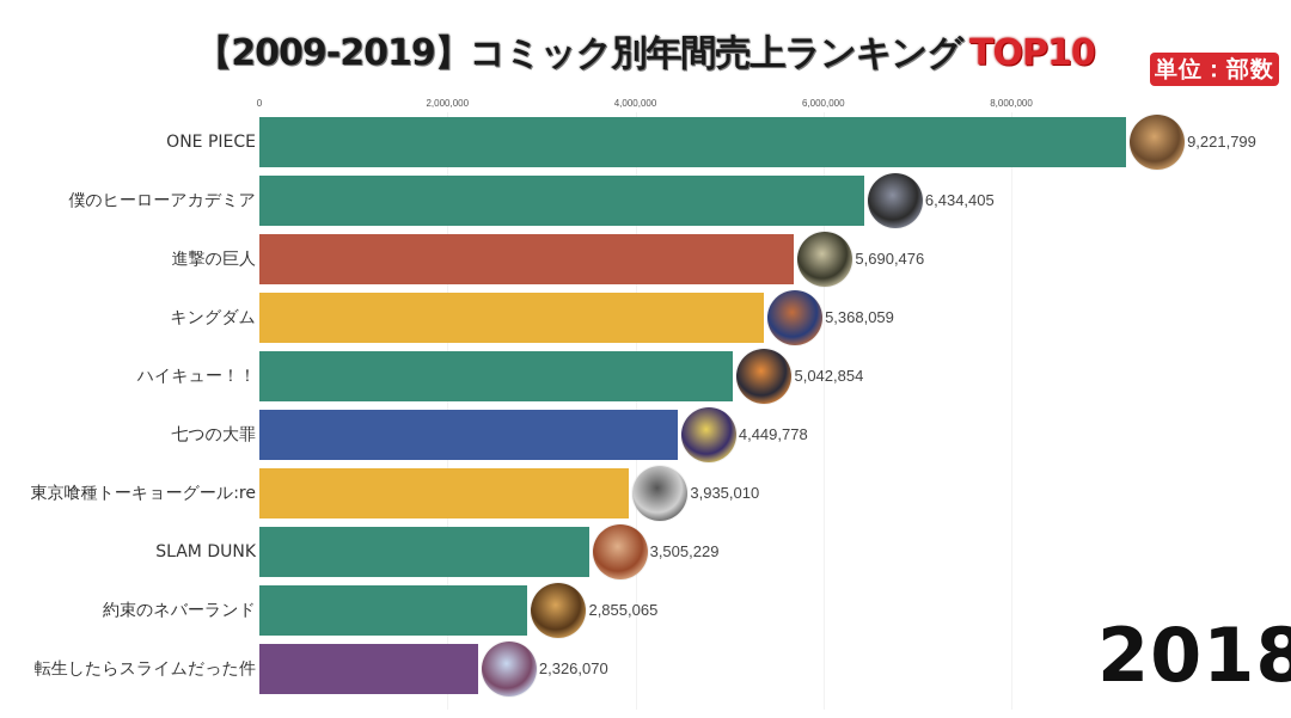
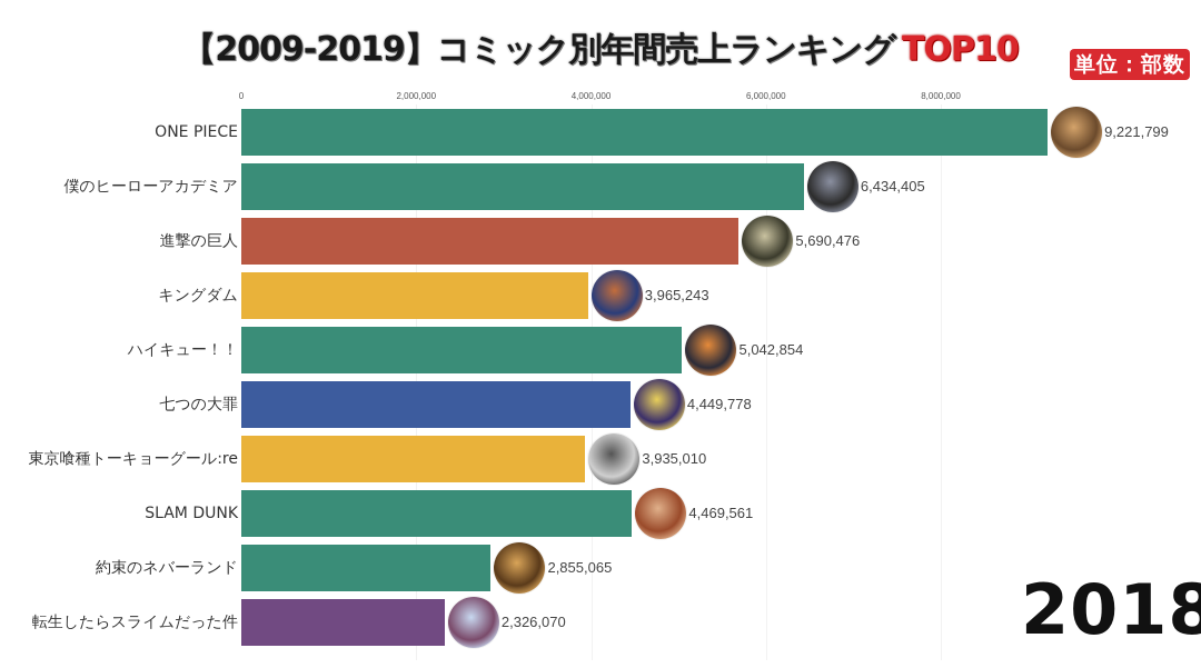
キングダム: 5,368,059 -> 3,965,243
SLAM DUNK: 3,505,229 -> 4,469,561
